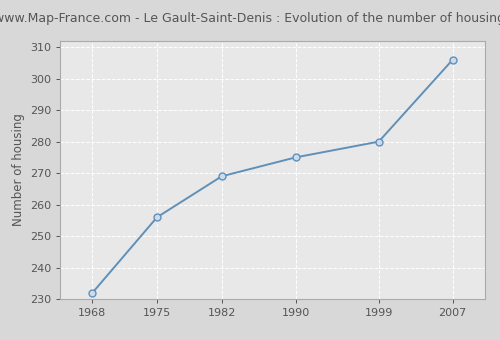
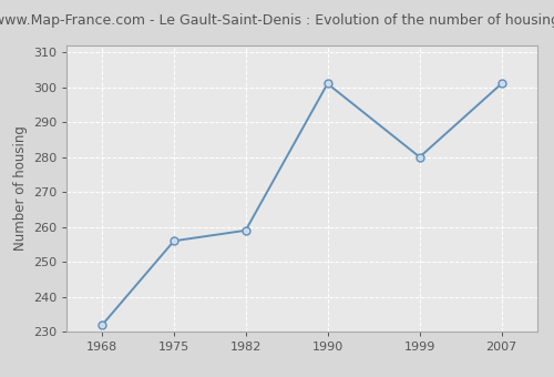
1982: 269 -> 259
1990: 275 -> 301
2007: 306 -> 301
